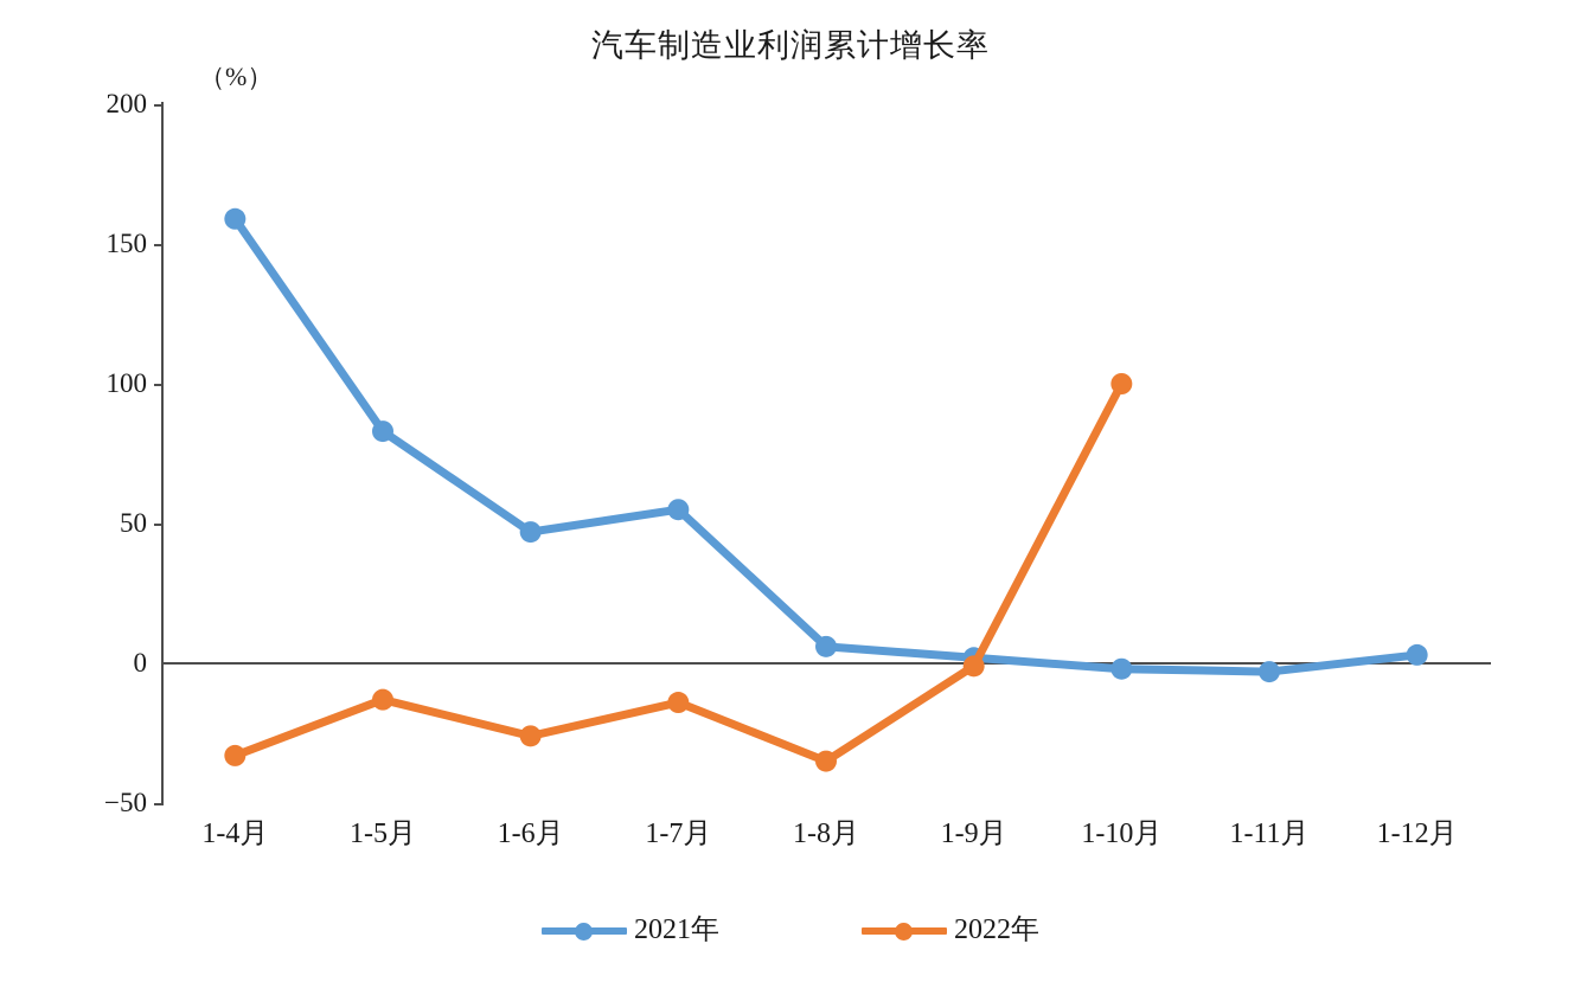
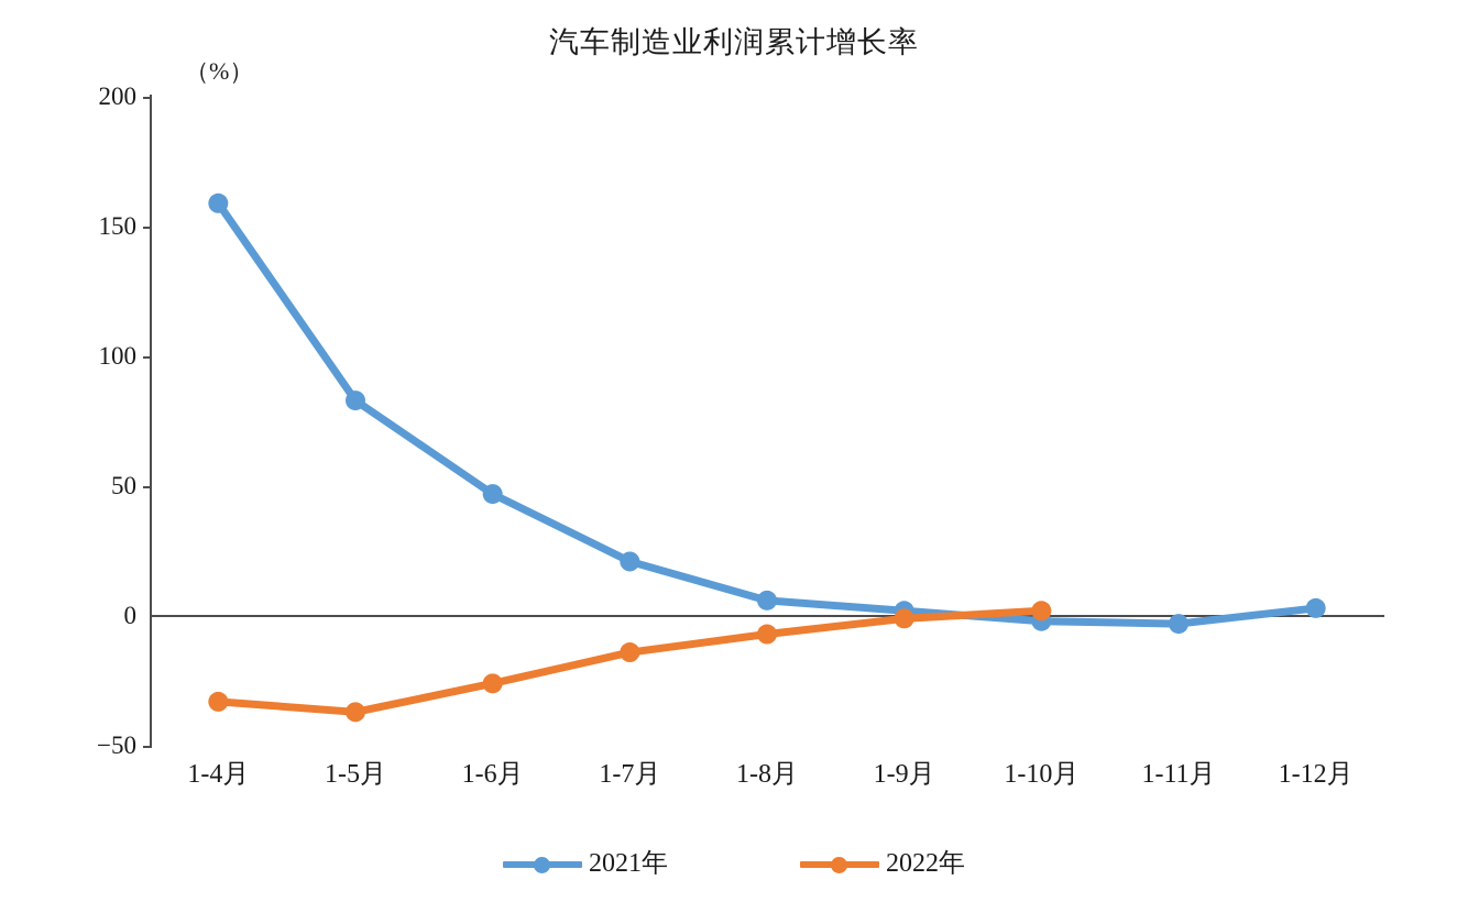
2022年/1-5月: -13 -> -37
2021年/1-7月: 55 -> 21
2022年/1-8月: -35 -> -7
2022年/1-10月: 100 -> 2
